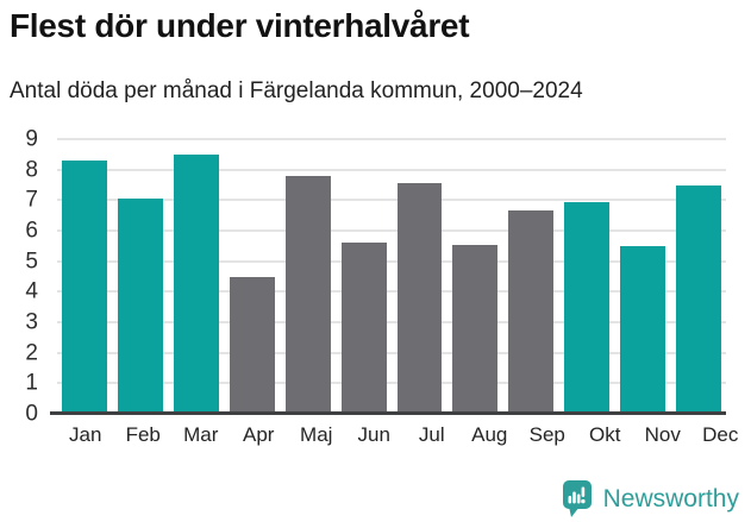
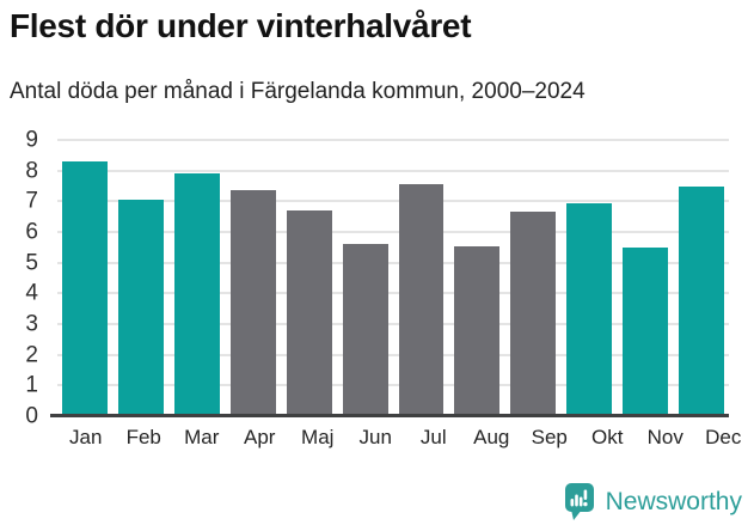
Mar: 8.5 -> 7.9
Apr: 4.5 -> 7.3
Maj: 7.8 -> 6.7
